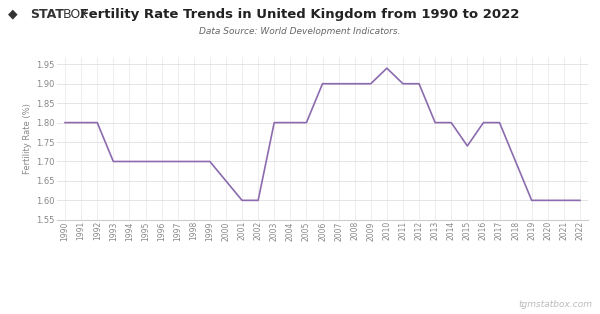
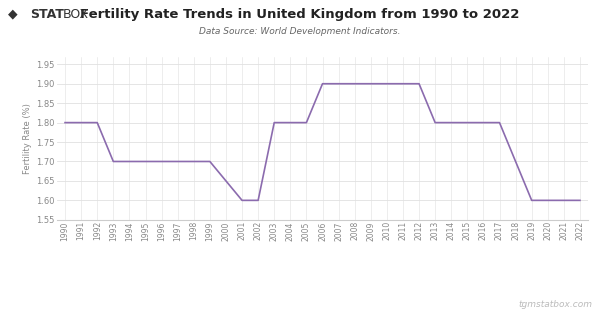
2010: 1.94 -> 1.90
2015: 1.74 -> 1.80
